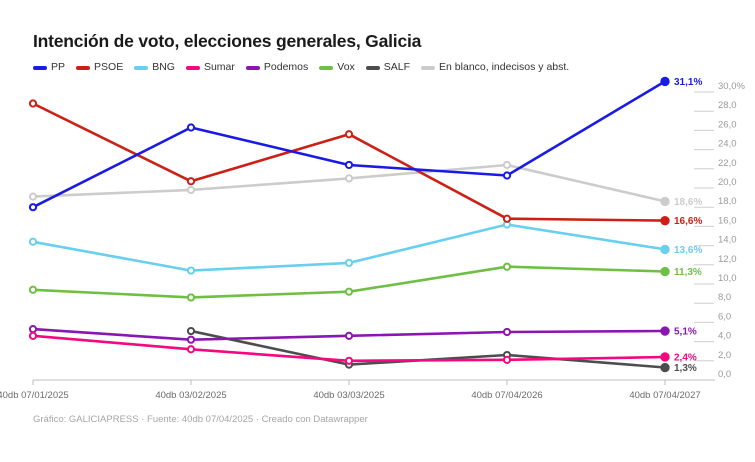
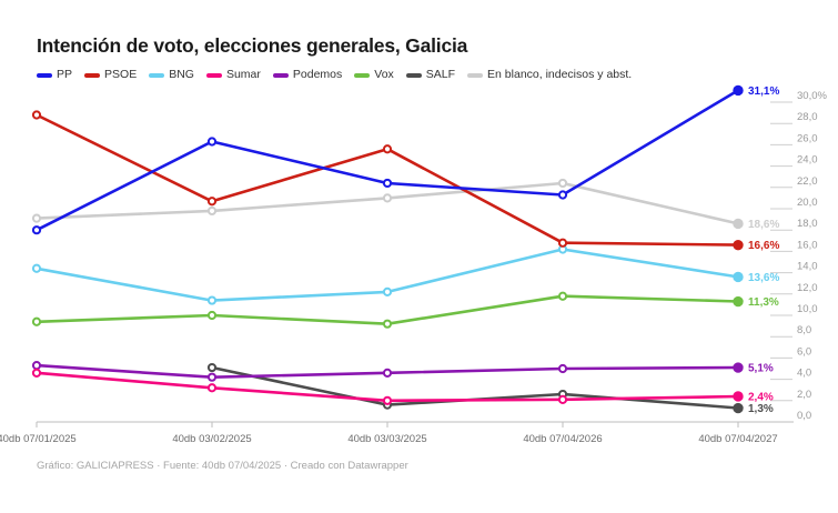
Vox/40db 03/02/2025: 9% -> 10%
